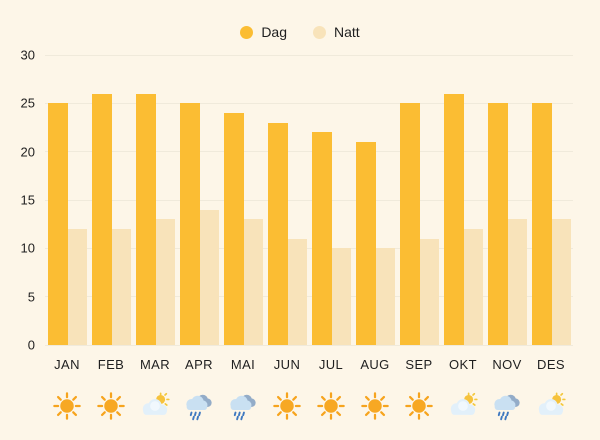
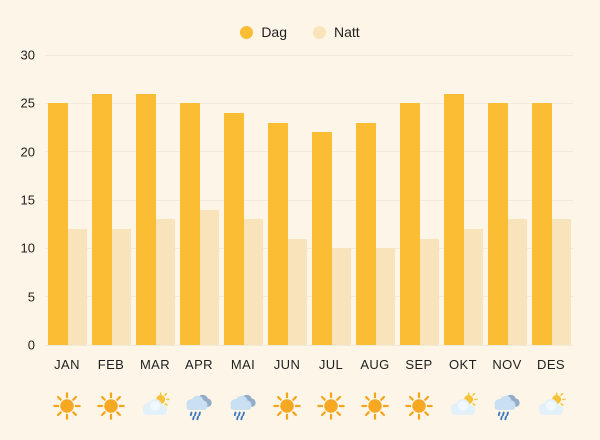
Dag/AUG: 21 -> 23
